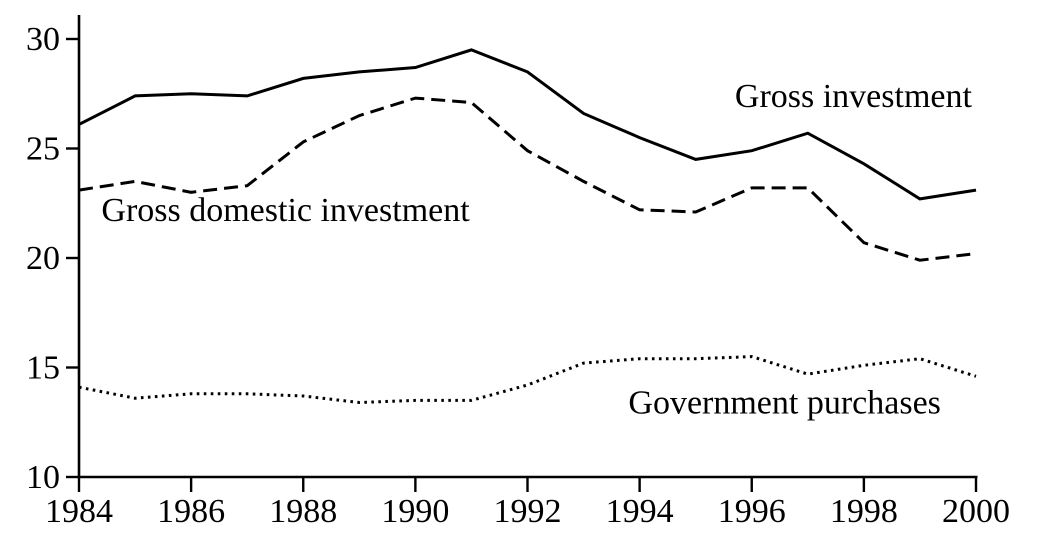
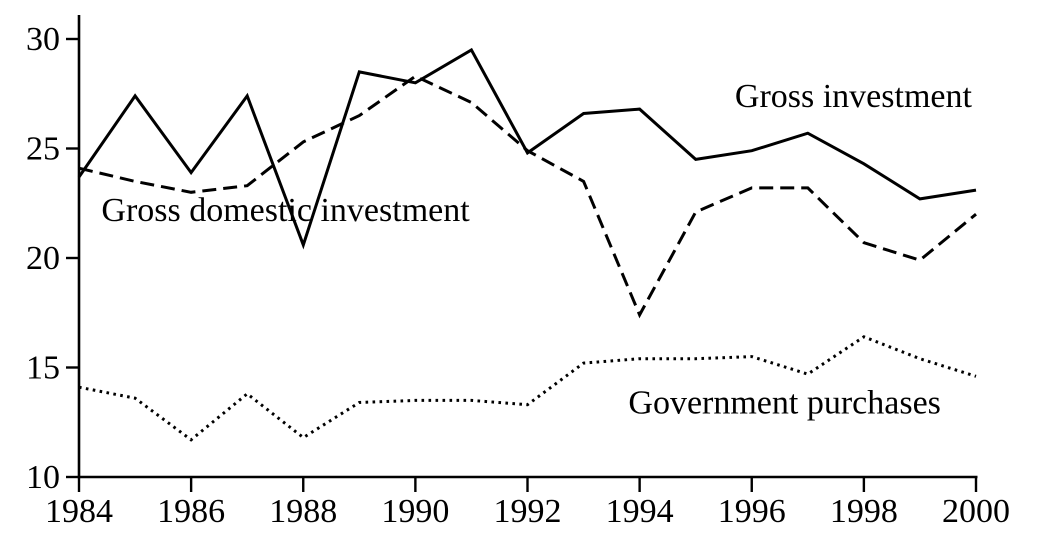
Gross investment/1984: 26.1 -> 23.7
Gross domestic investment/1984: 23.1 -> 24.1
Gross investment/1986: 27.5 -> 23.9
Government purchases/1986: 13.8 -> 11.7
Gross investment/1988: 28.2 -> 20.6
Government purchases/1988: 13.7 -> 11.8
Gross investment/1990: 28.7 -> 28.0
Gross domestic investment/1990: 27.3 -> 28.3
Gross investment/1992: 28.5 -> 24.8
Government purchases/1992: 14.2 -> 13.3
Gross investment/1994: 25.5 -> 26.8
Gross domestic investment/1994: 22.2 -> 17.4
Government purchases/1998: 15.1 -> 16.4
Gross domestic investment/2000: 20.2 -> 22.0
